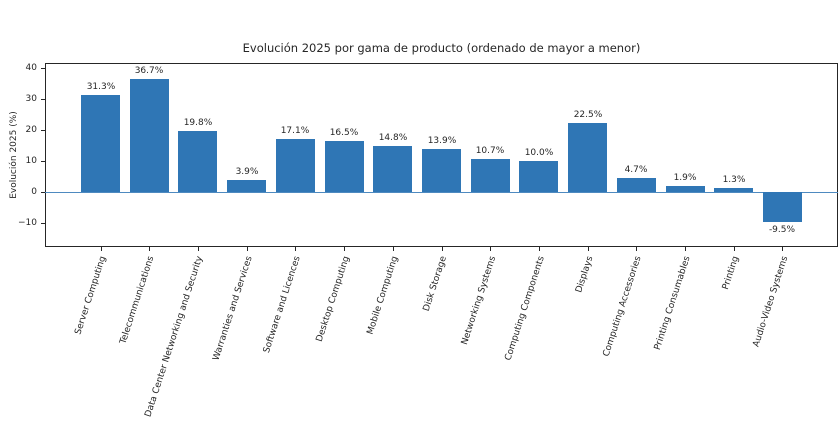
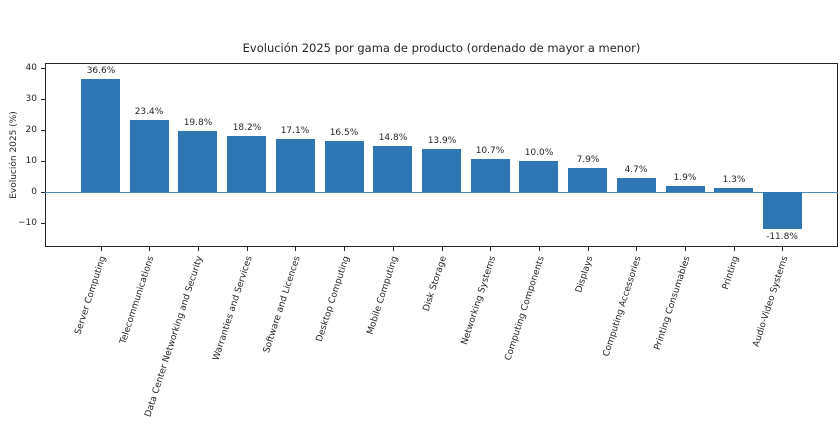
Server Computing: 31.3% -> 36.6%
Telecommunications: 36.7% -> 23.4%
Warranties and Services: 3.9% -> 18.2%
Displays: 22.5% -> 7.9%
Audio-Video Systems: -9.5% -> -11.8%
